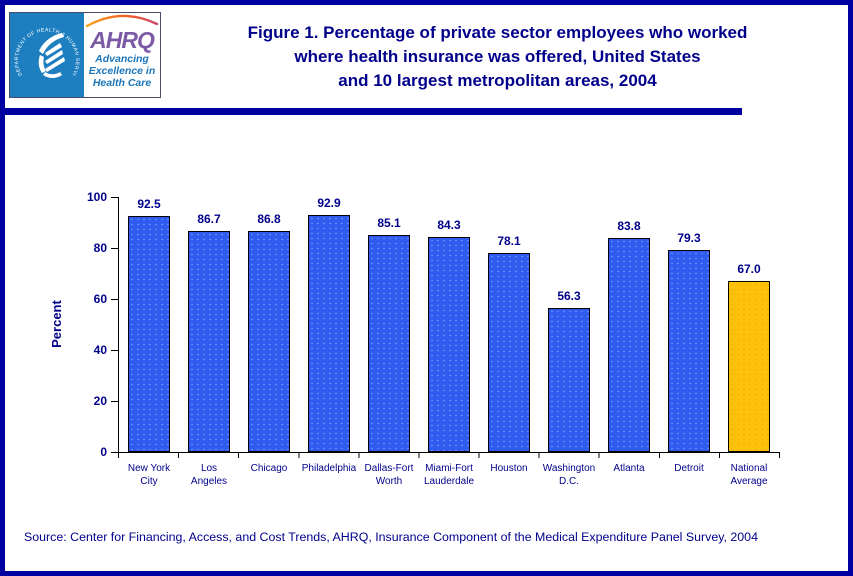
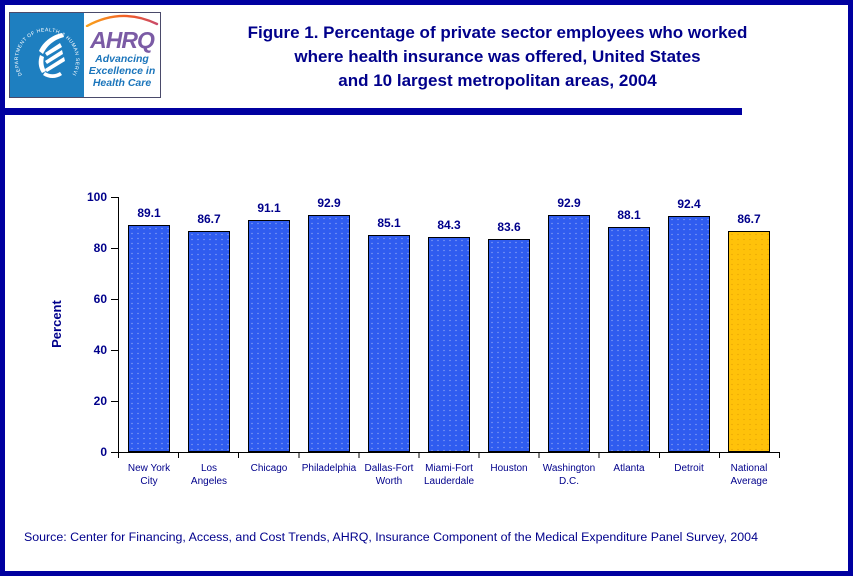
New York City: 92.5 -> 89.1
Chicago: 86.8 -> 91.1
Houston: 78.1 -> 83.6
Washington D.C.: 56.3 -> 92.9
Atlanta: 83.8 -> 88.1
Detroit: 79.3 -> 92.4
National Average: 67.0 -> 86.7
